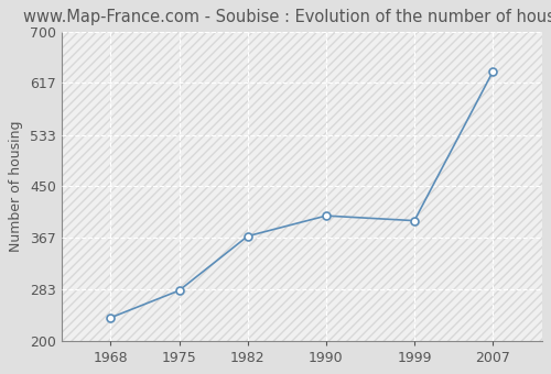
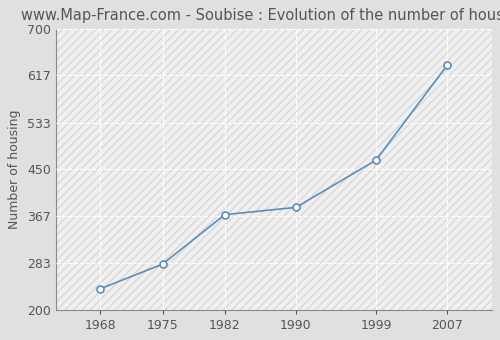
1990: 402 -> 382
1999: 394 -> 466
